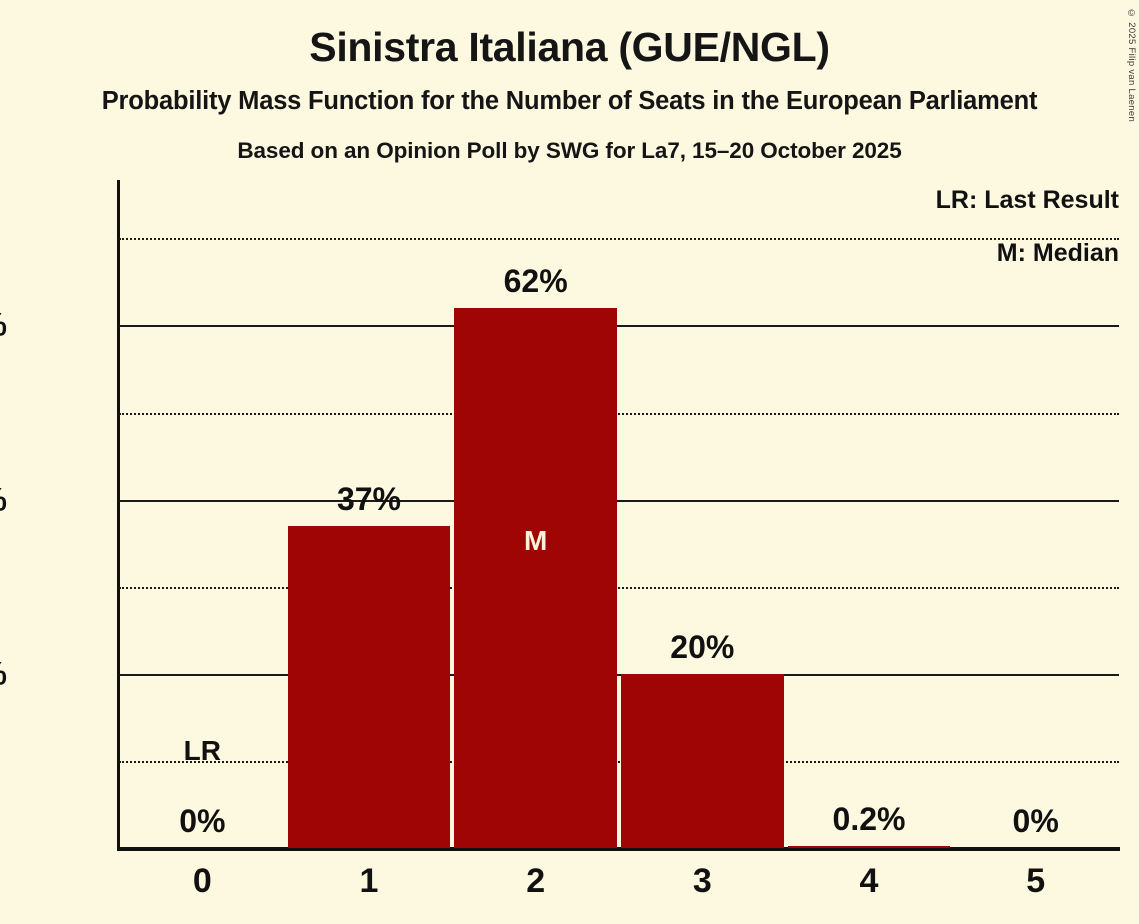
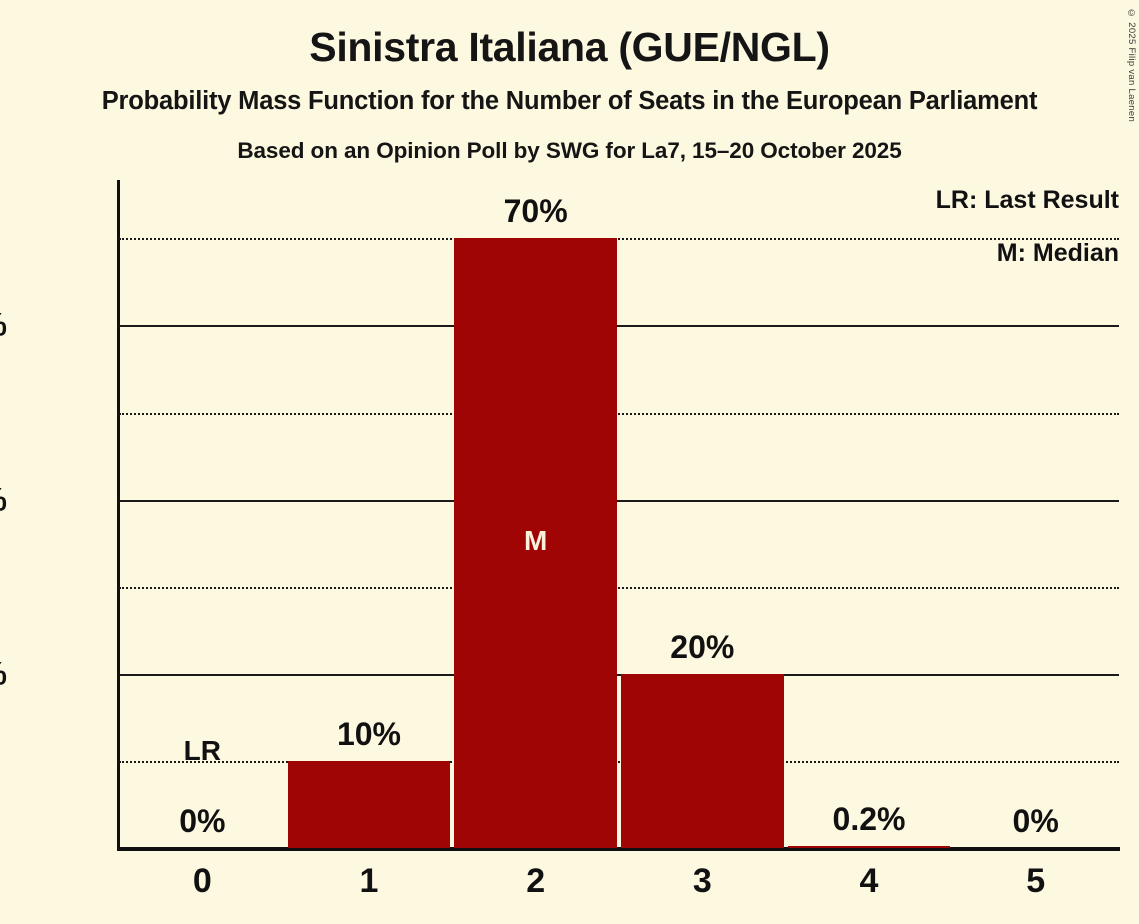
1: 37% -> 10%
2: 62% -> 70%
